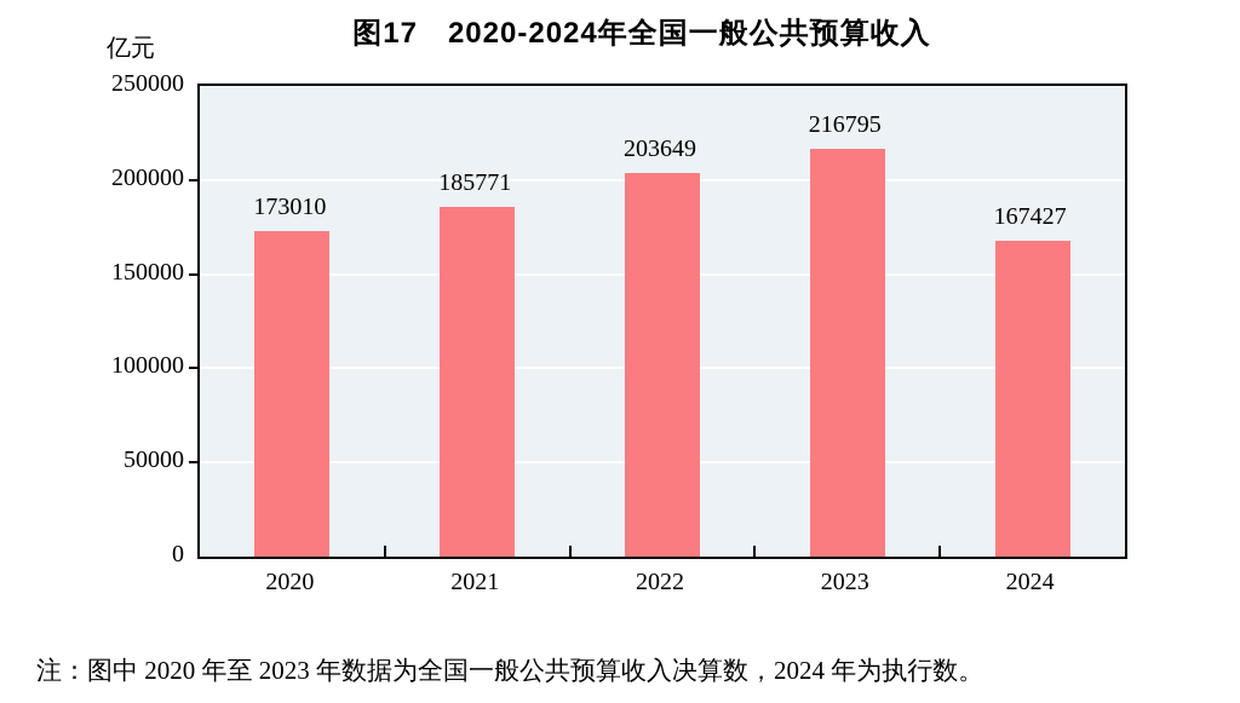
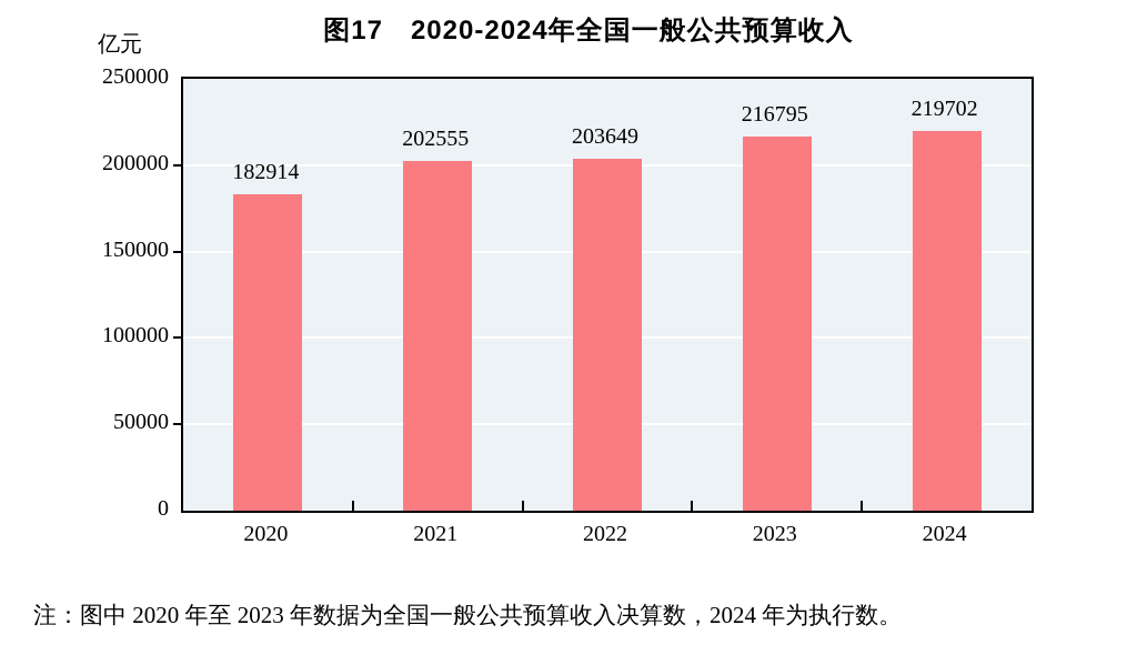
2020: 173010 -> 182914
2021: 185771 -> 202555
2024: 167427 -> 219702
